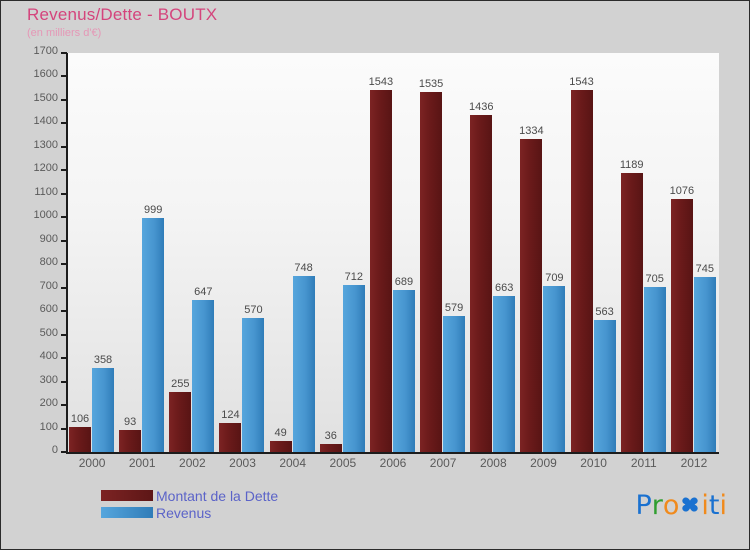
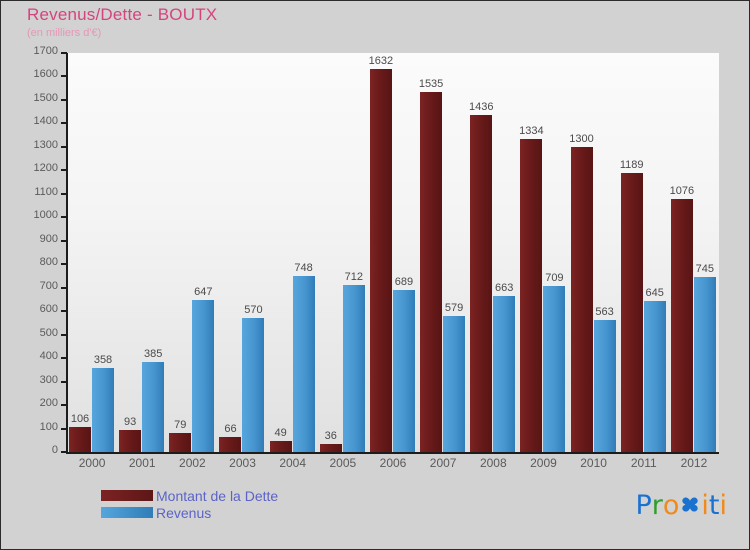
Revenus/2001: 999 -> 385
Montant de la Dette/2002: 255 -> 79
Montant de la Dette/2003: 124 -> 66
Montant de la Dette/2006: 1543 -> 1632
Montant de la Dette/2010: 1543 -> 1300
Revenus/2011: 705 -> 645
